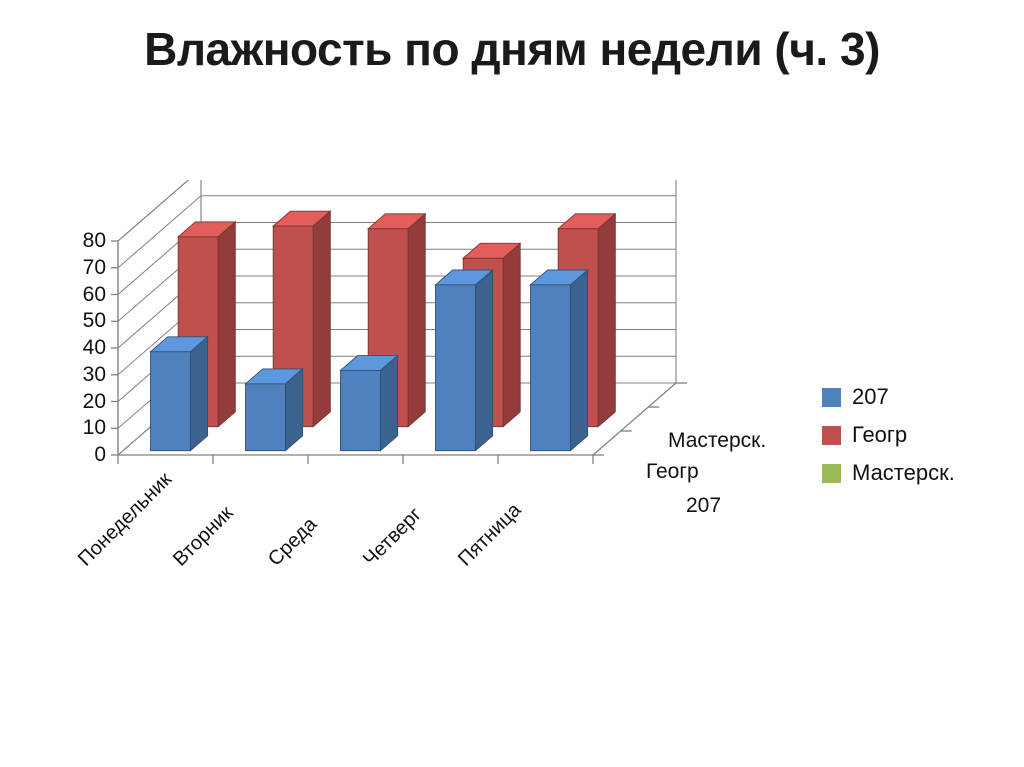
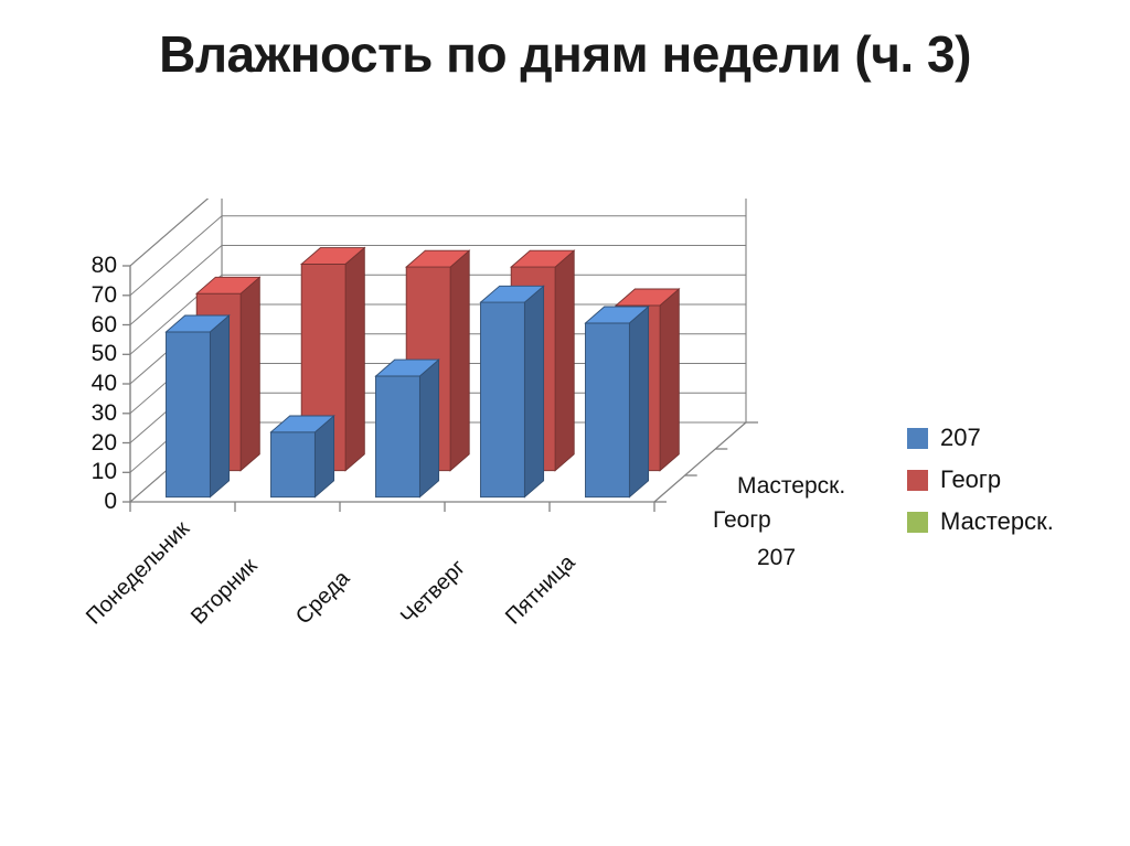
207/Понедельник: 37 -> 56
Геогр/Понедельник: 71 -> 60
207/Вторник: 25 -> 22
Геогр/Вторник: 75 -> 70
207/Среда: 30 -> 41
Геогр/Среда: 74 -> 69
207/Четверг: 62 -> 66
Геогр/Четверг: 63 -> 69
207/Пятница: 62 -> 59
Геогр/Пятница: 74 -> 56
